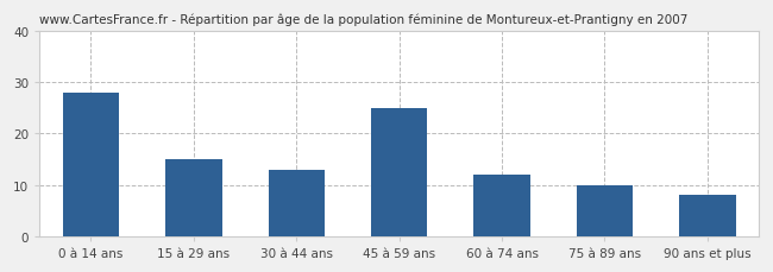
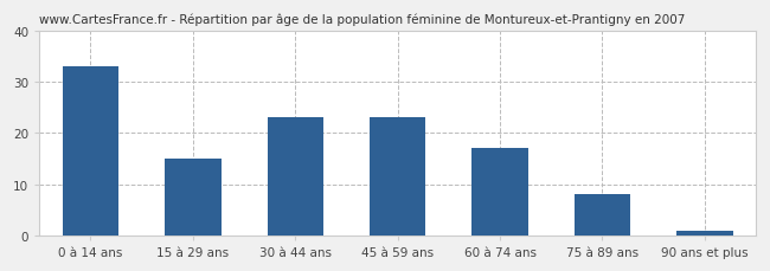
0 à 14 ans: 28 -> 33
30 à 44 ans: 13 -> 23
45 à 59 ans: 25 -> 23
60 à 74 ans: 12 -> 17
75 à 89 ans: 10 -> 8
90 ans et plus: 8 -> 1
